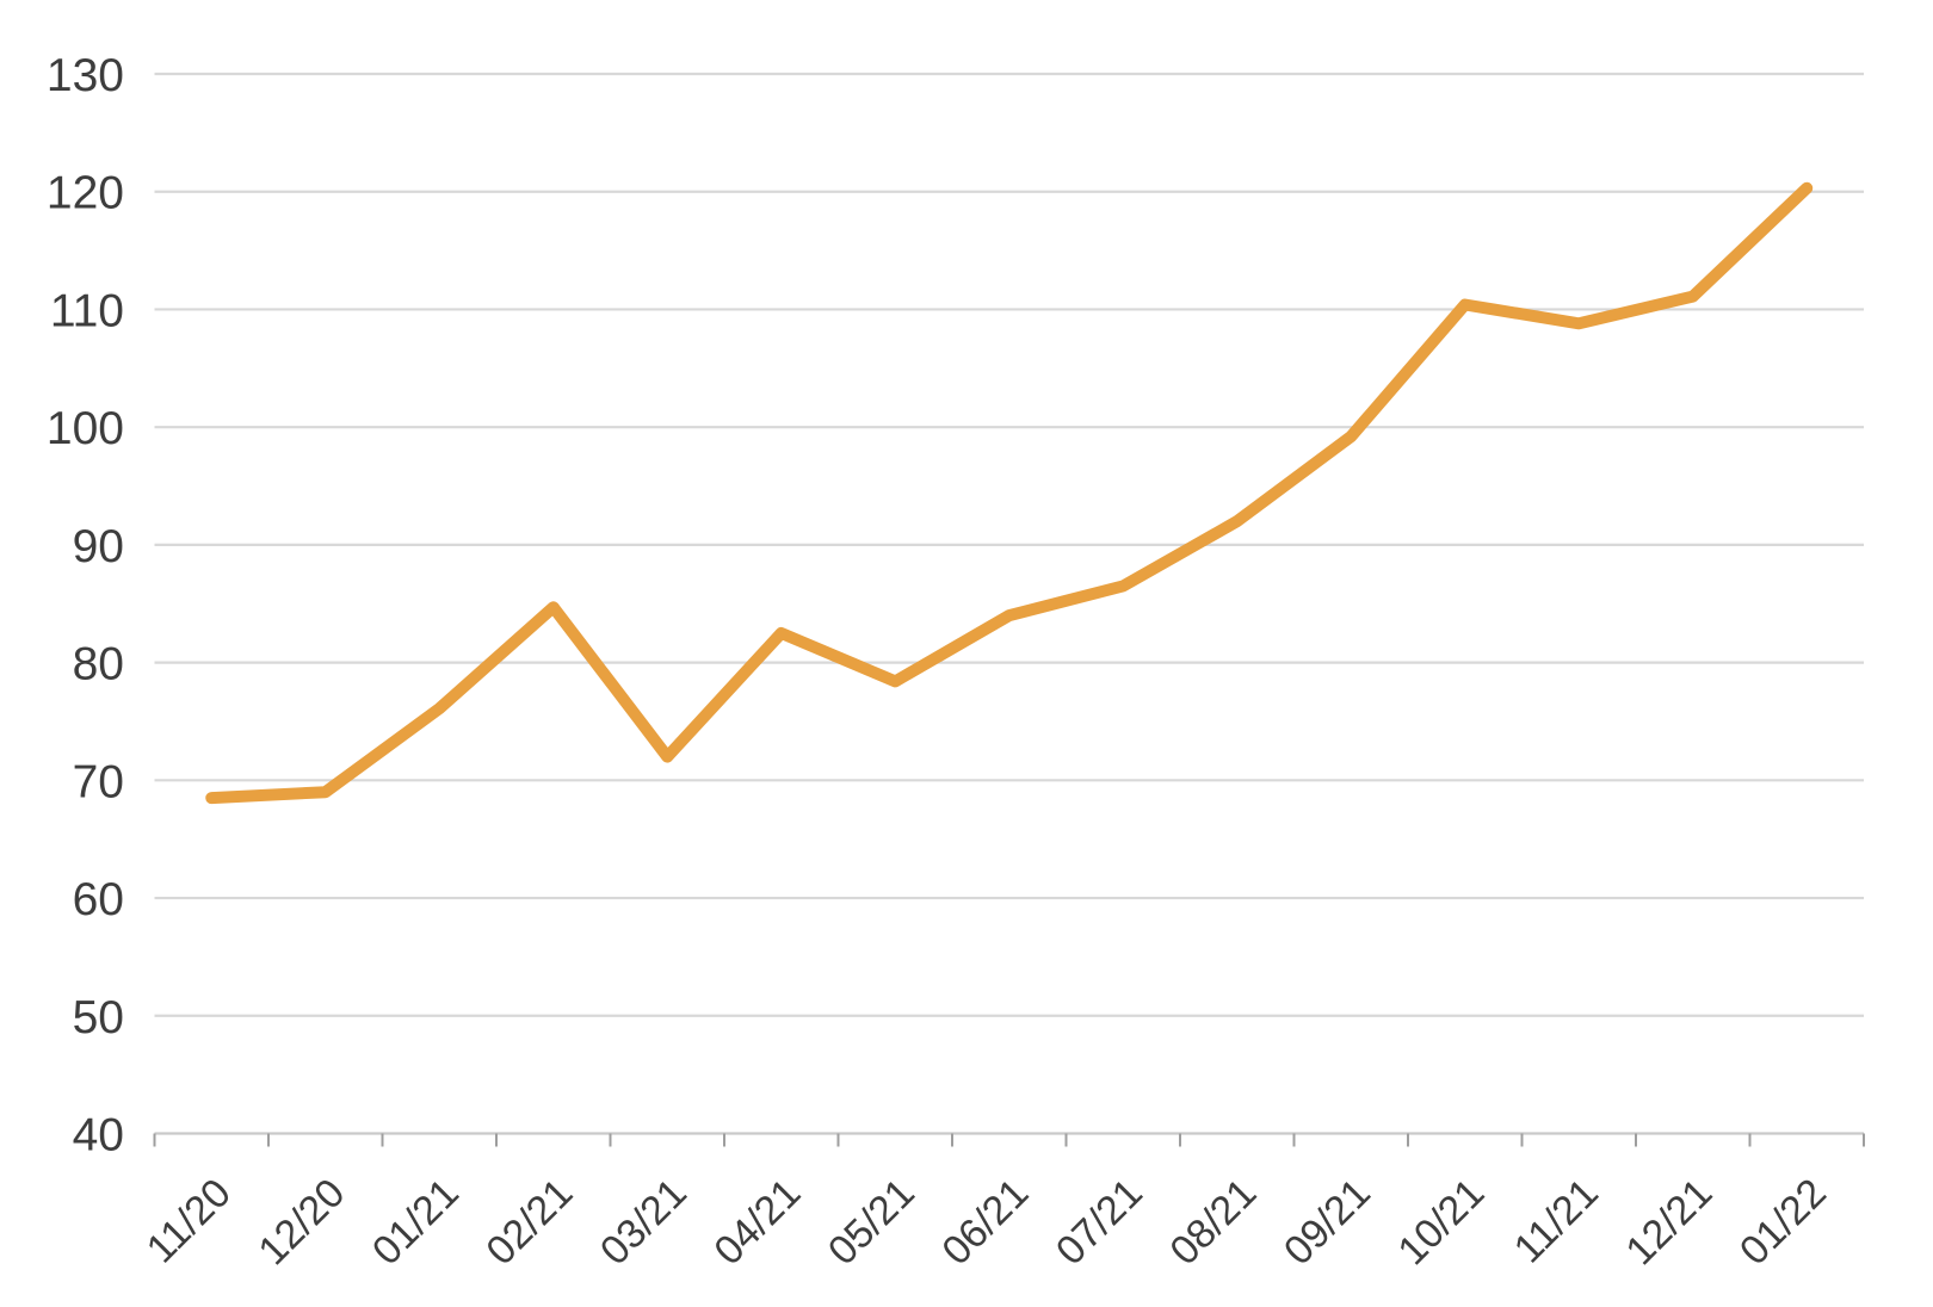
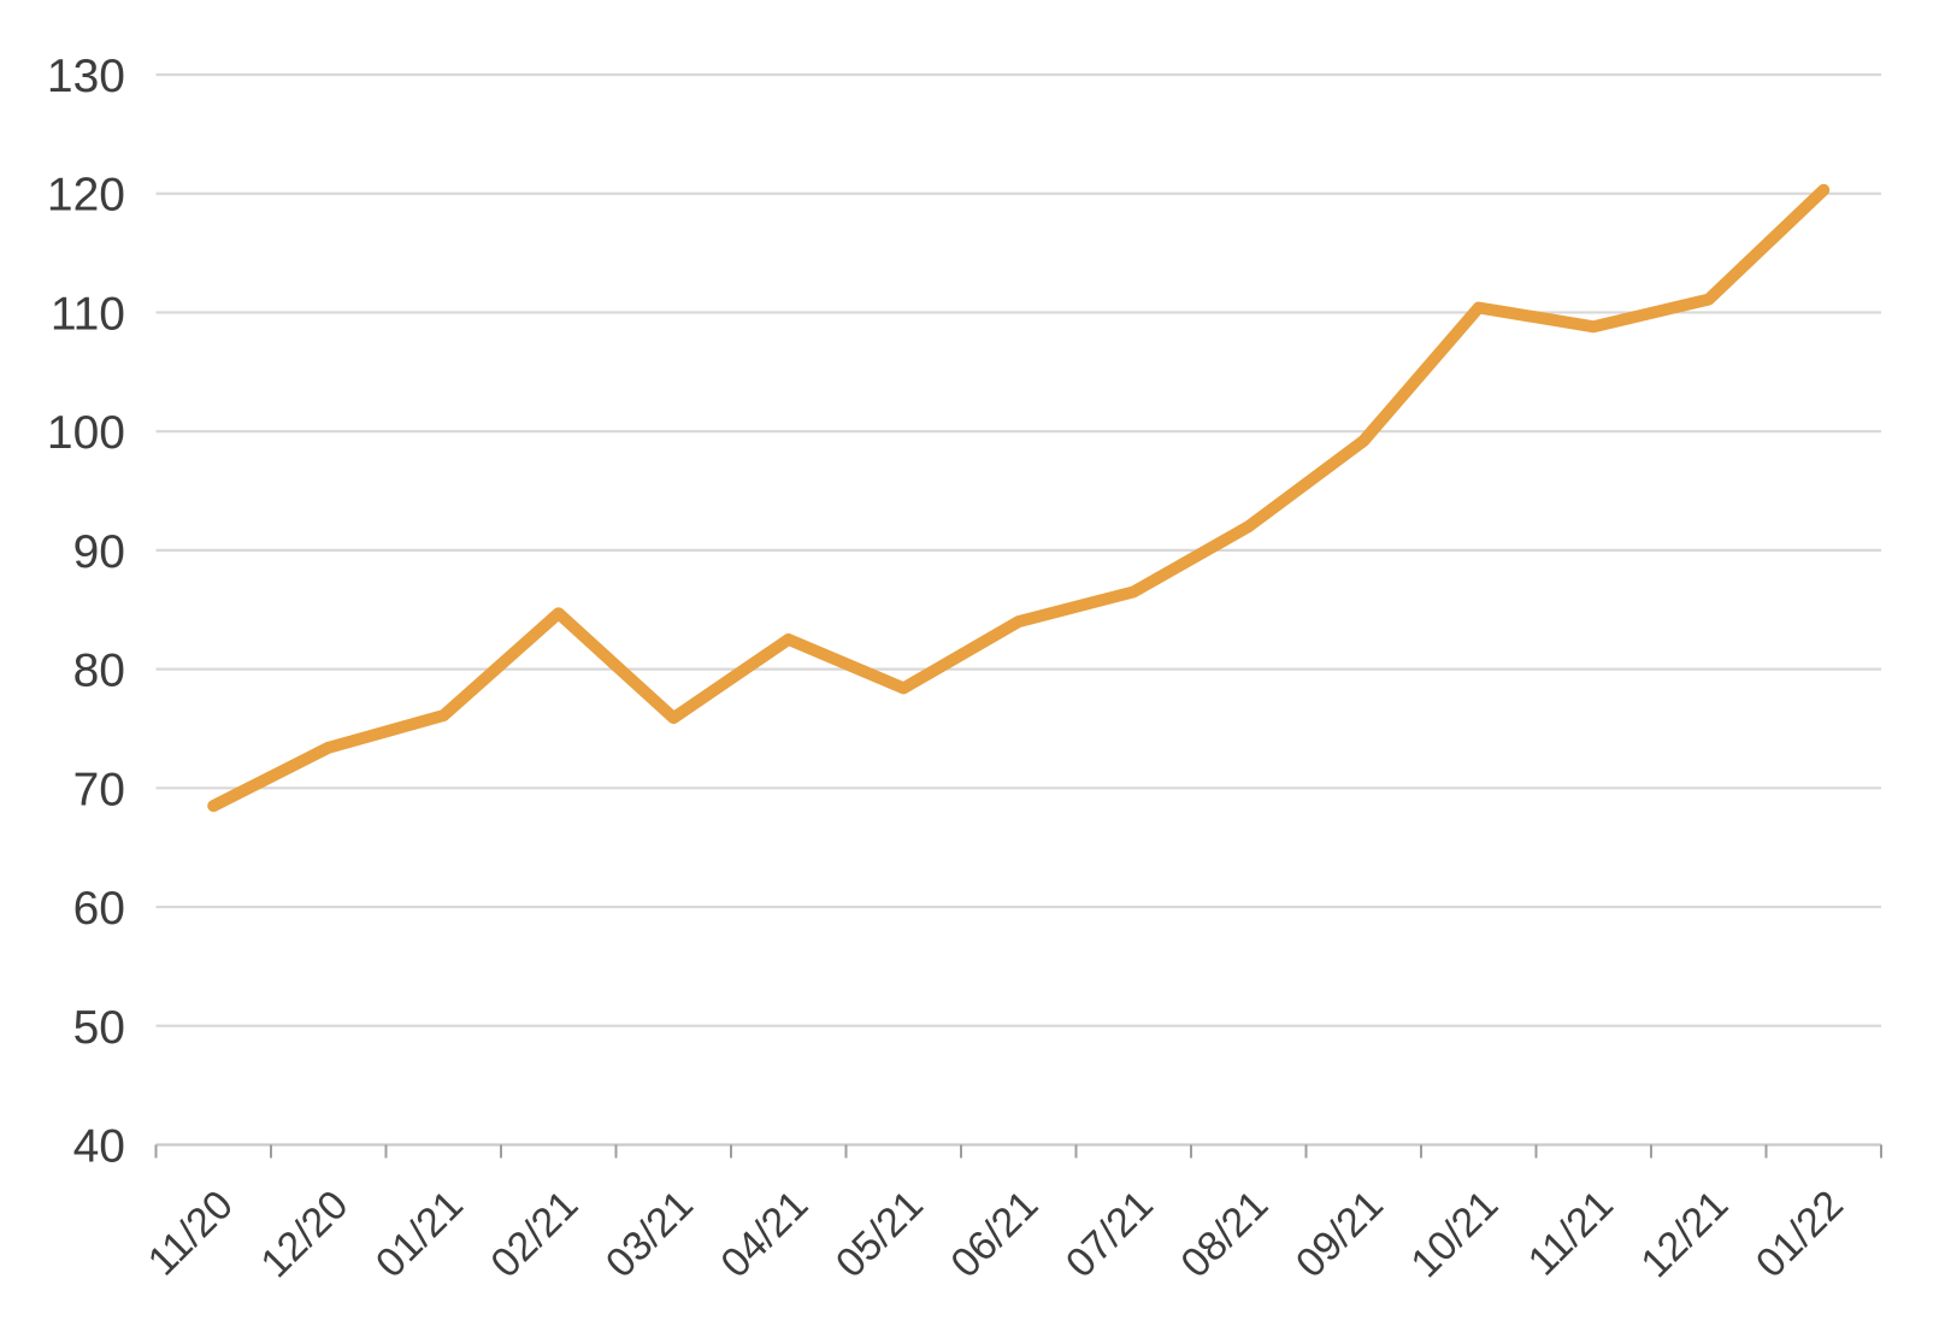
12/20: 69 -> 73
03/21: 72 -> 76
